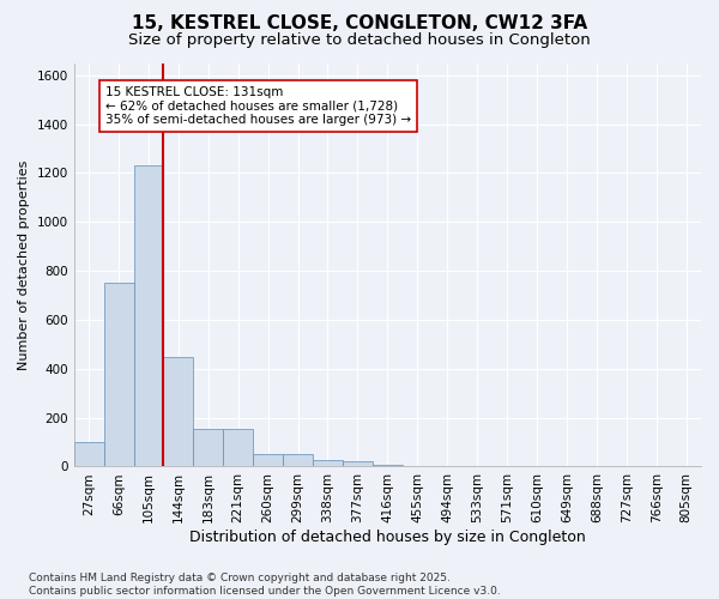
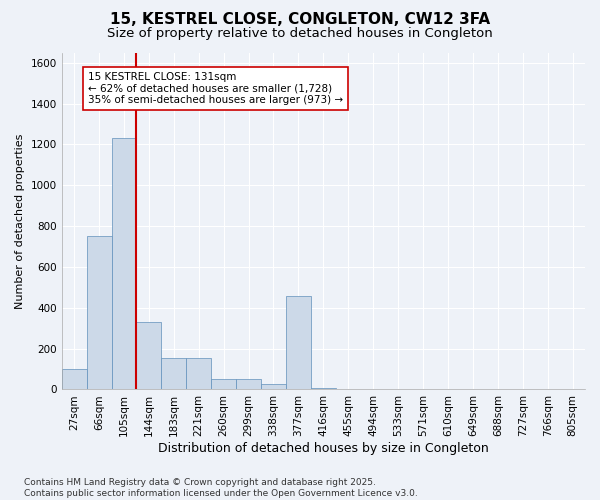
144sqm: 450 -> 330
377sqm: 20 -> 460
